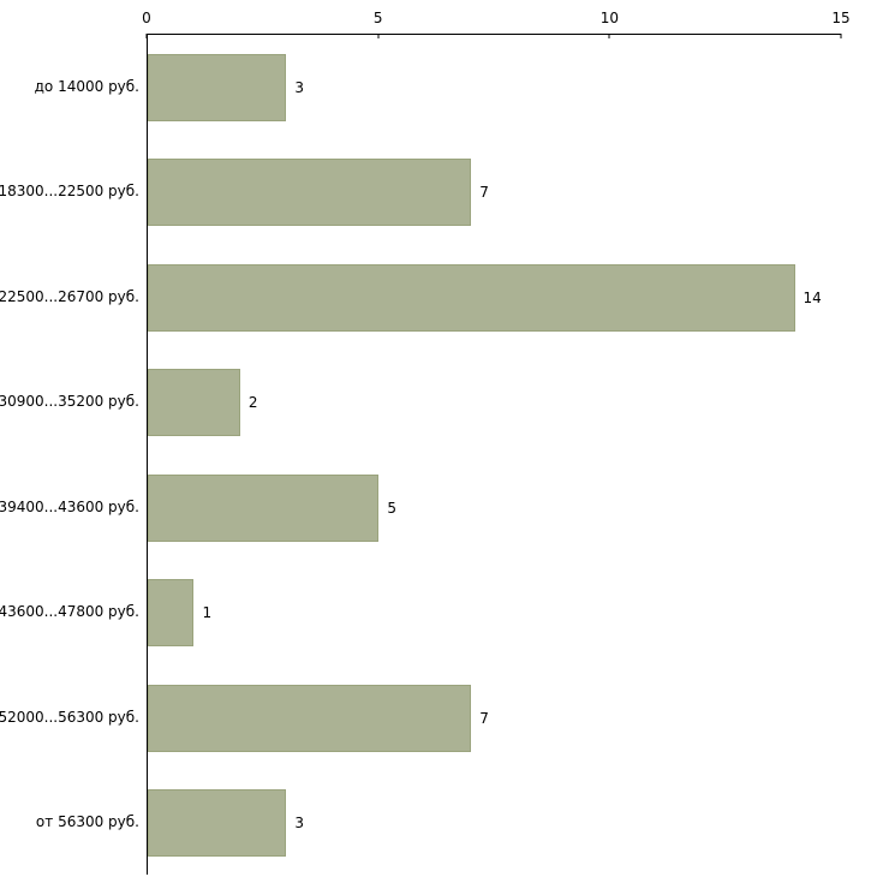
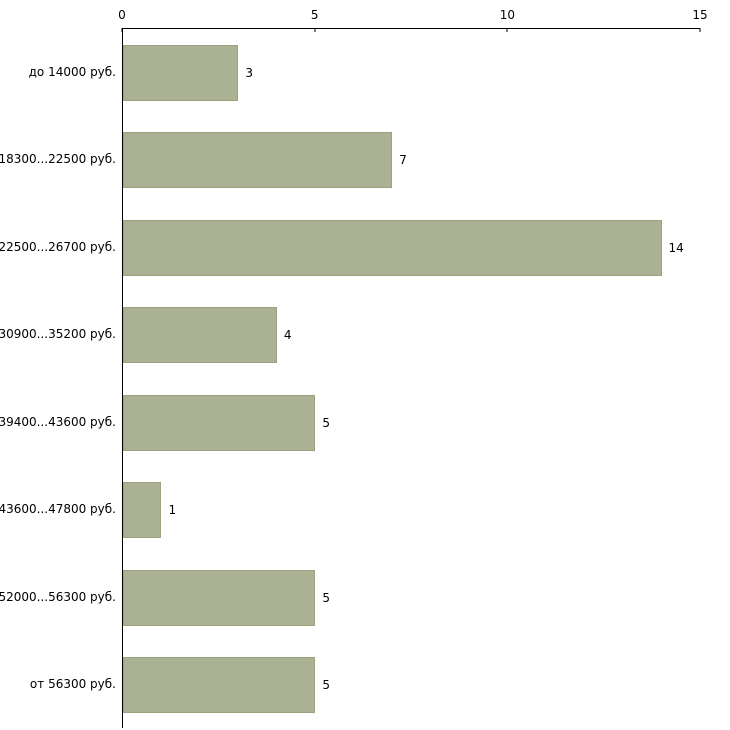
30900...35200 руб.: 2 -> 4
52000...56300 руб.: 7 -> 5
от 56300 руб.: 3 -> 5
